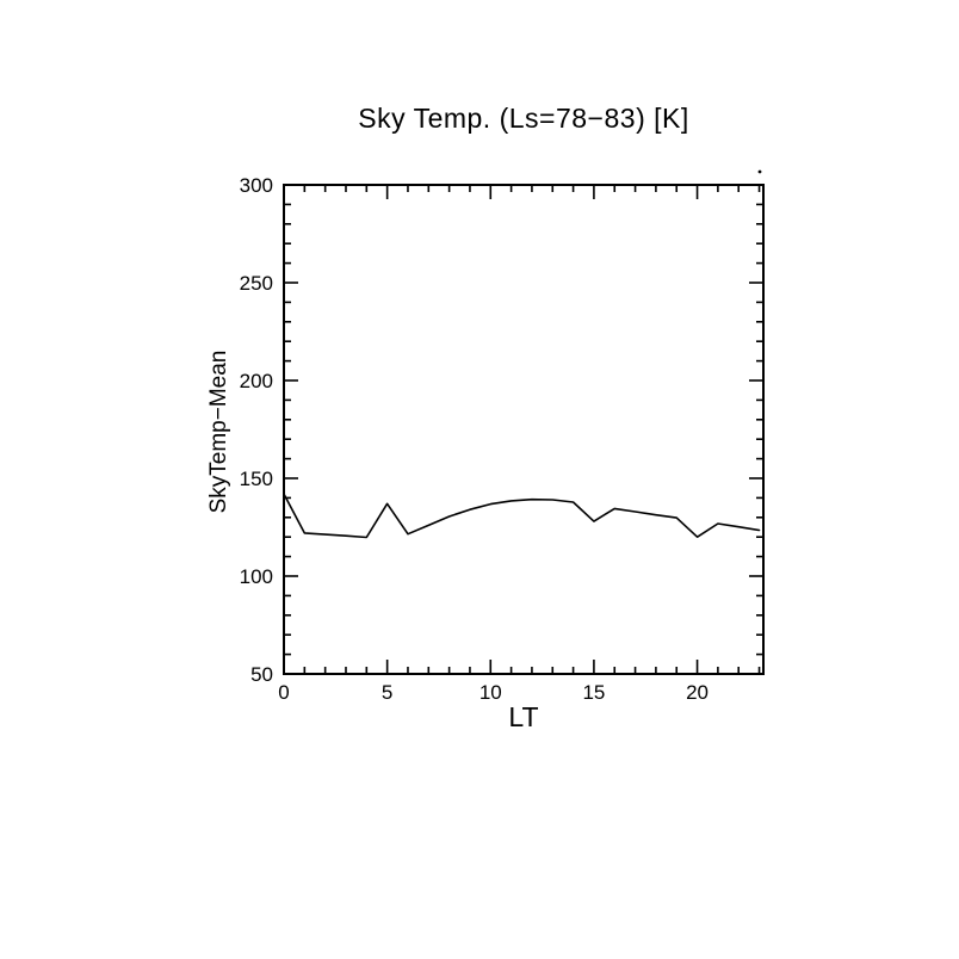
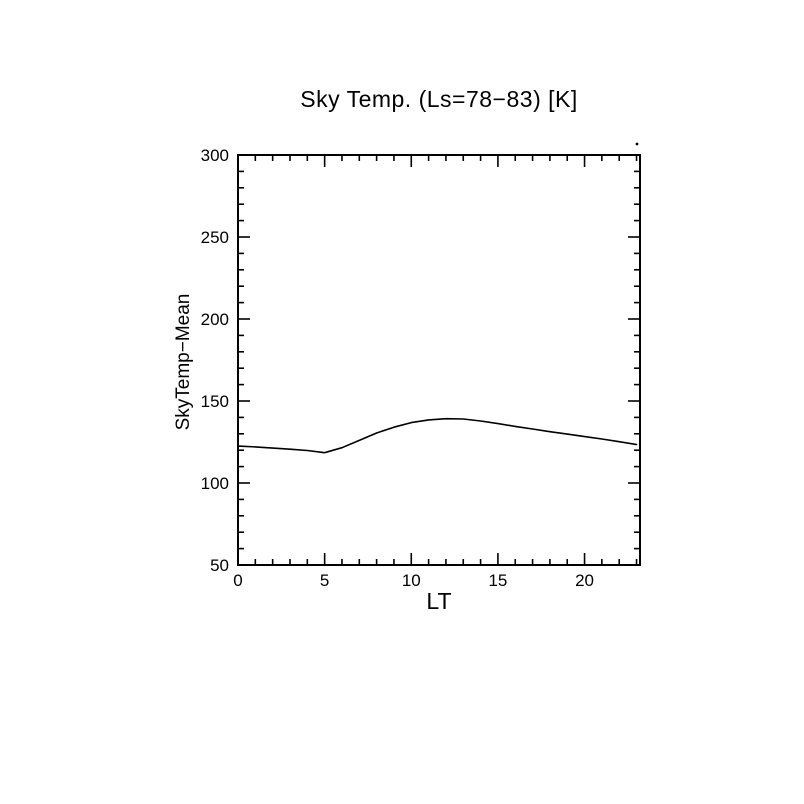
0: 142 -> 122
5: 137 -> 118
15: 128 -> 136
20: 120 -> 128
